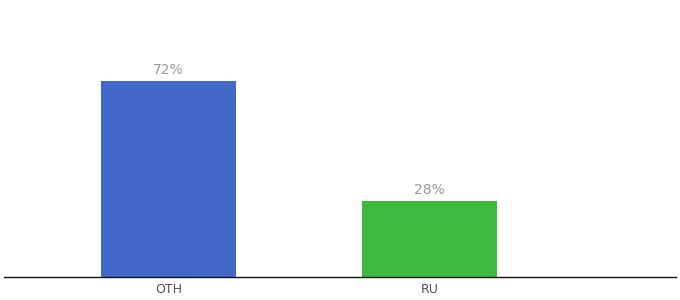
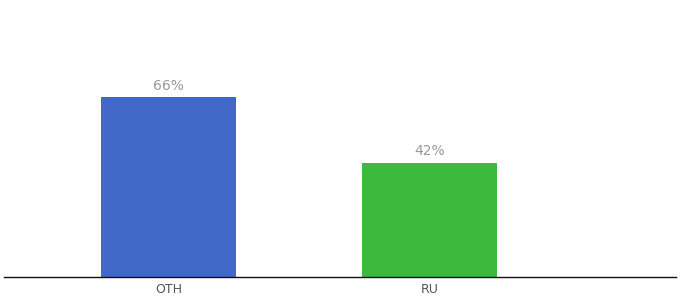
OTH: 72% -> 66%
RU: 28% -> 42%
